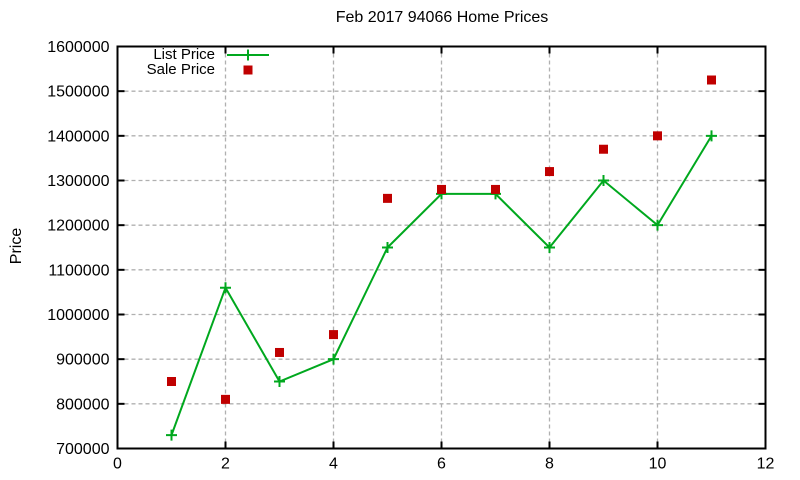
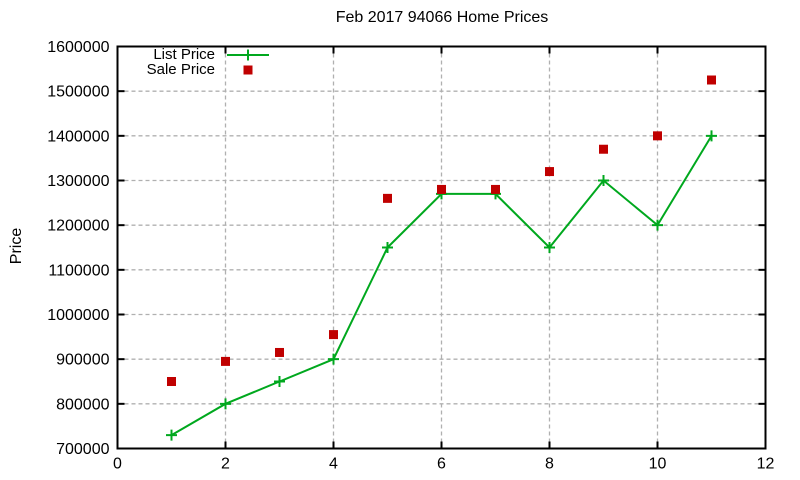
List Price/2: 1060000 -> 800000
Sale Price/2: 810000 -> 900000
